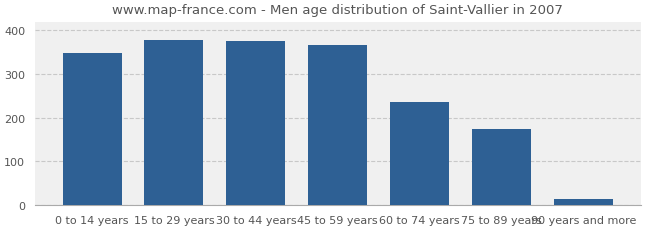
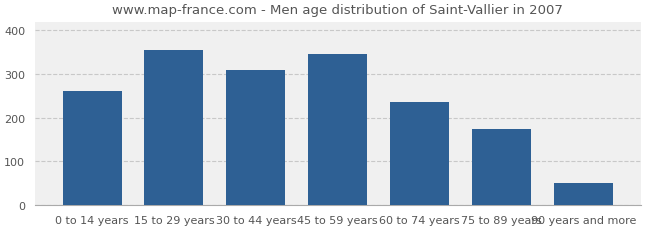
0 to 14 years: 348 -> 260
15 to 29 years: 378 -> 355
30 to 44 years: 376 -> 310
45 to 59 years: 367 -> 345
90 years and more: 13 -> 50
